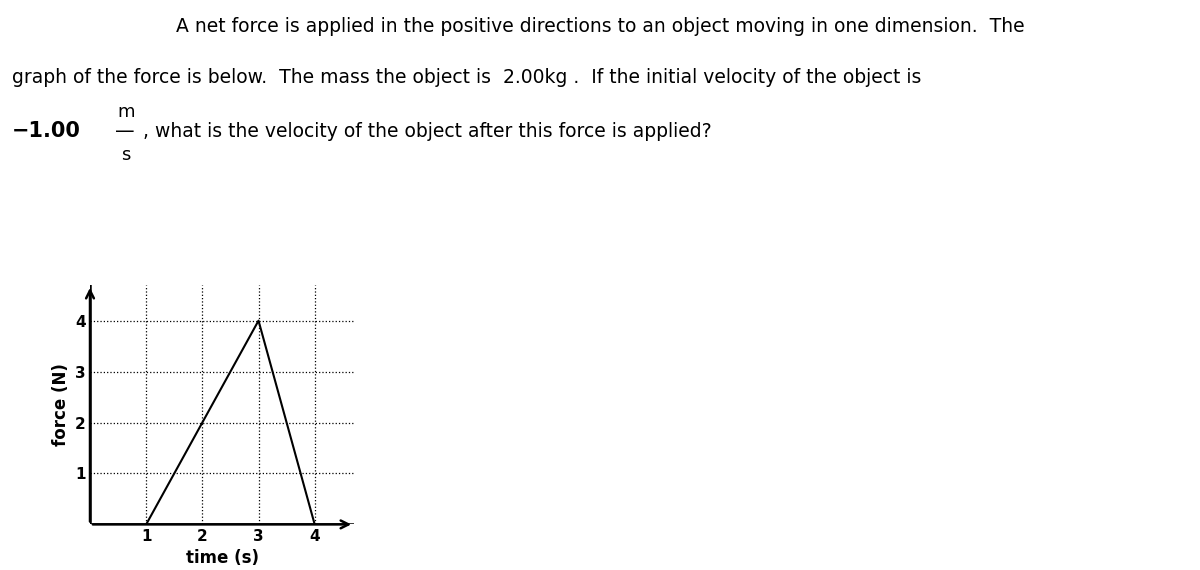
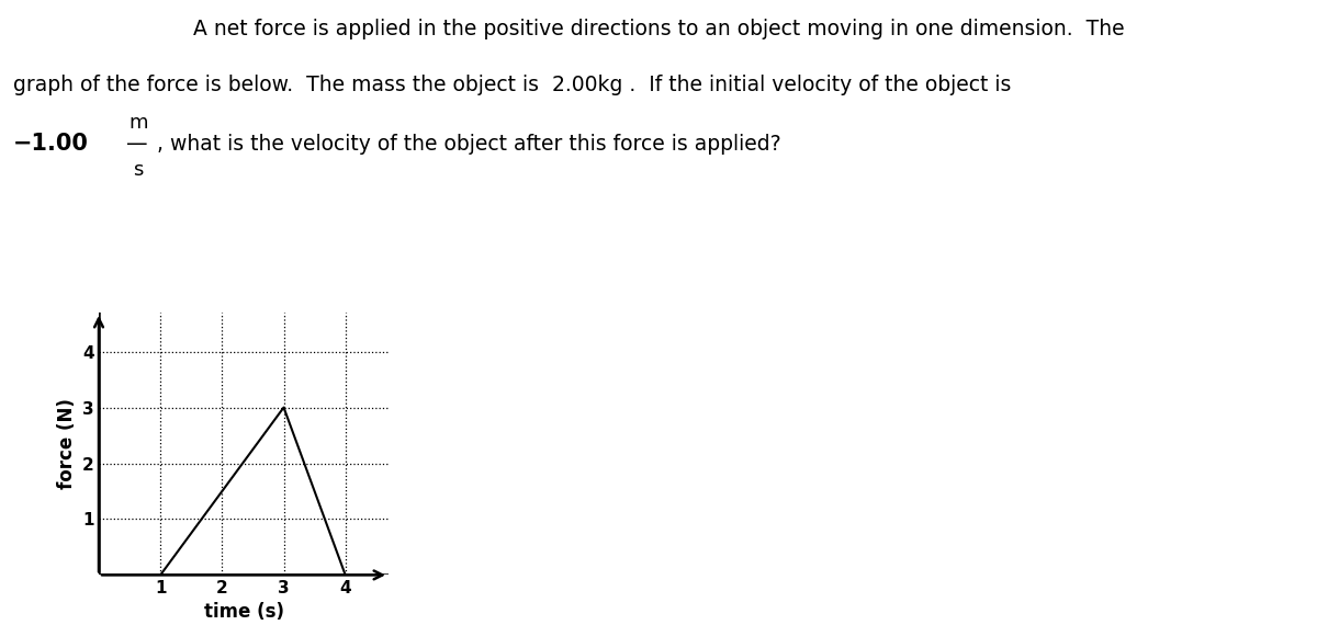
3: 4 -> 3
